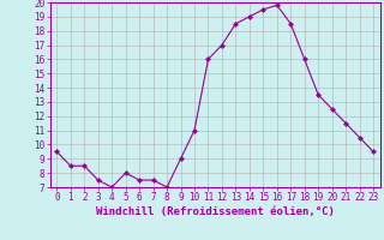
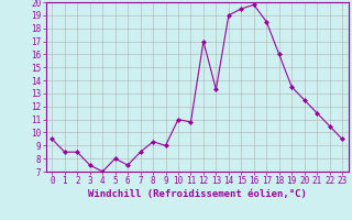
7: 7.5 -> 8.5
8: 7.0 -> 9.3
11: 16.0 -> 10.8
13: 18.5 -> 13.3
